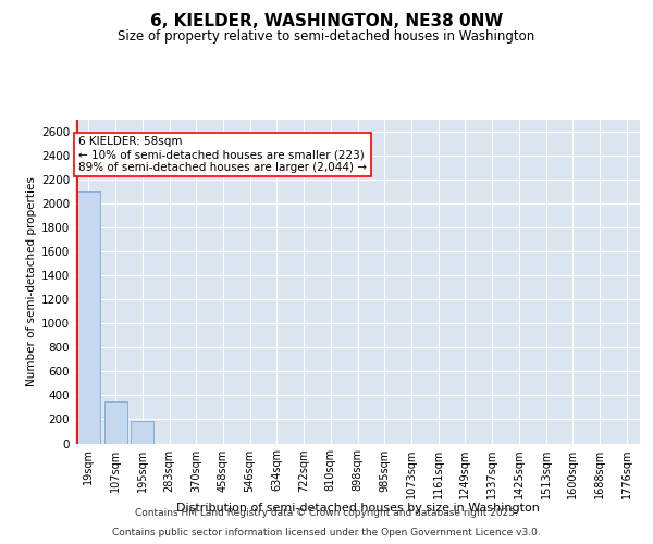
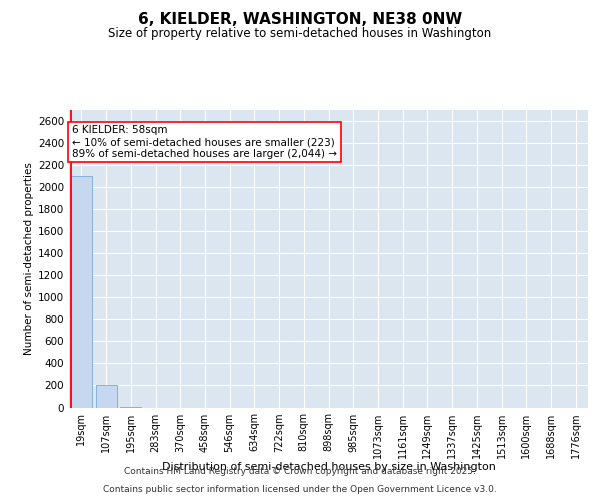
107sqm: 350 -> 200
195sqm: 190 -> 0
